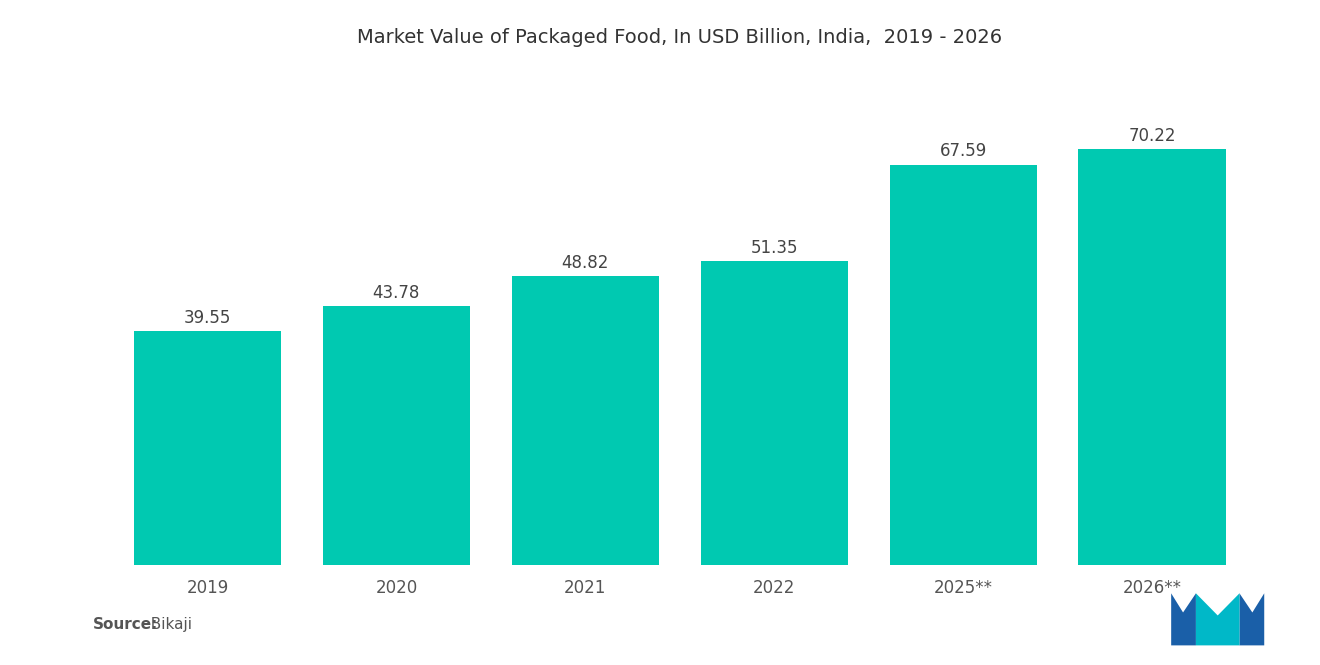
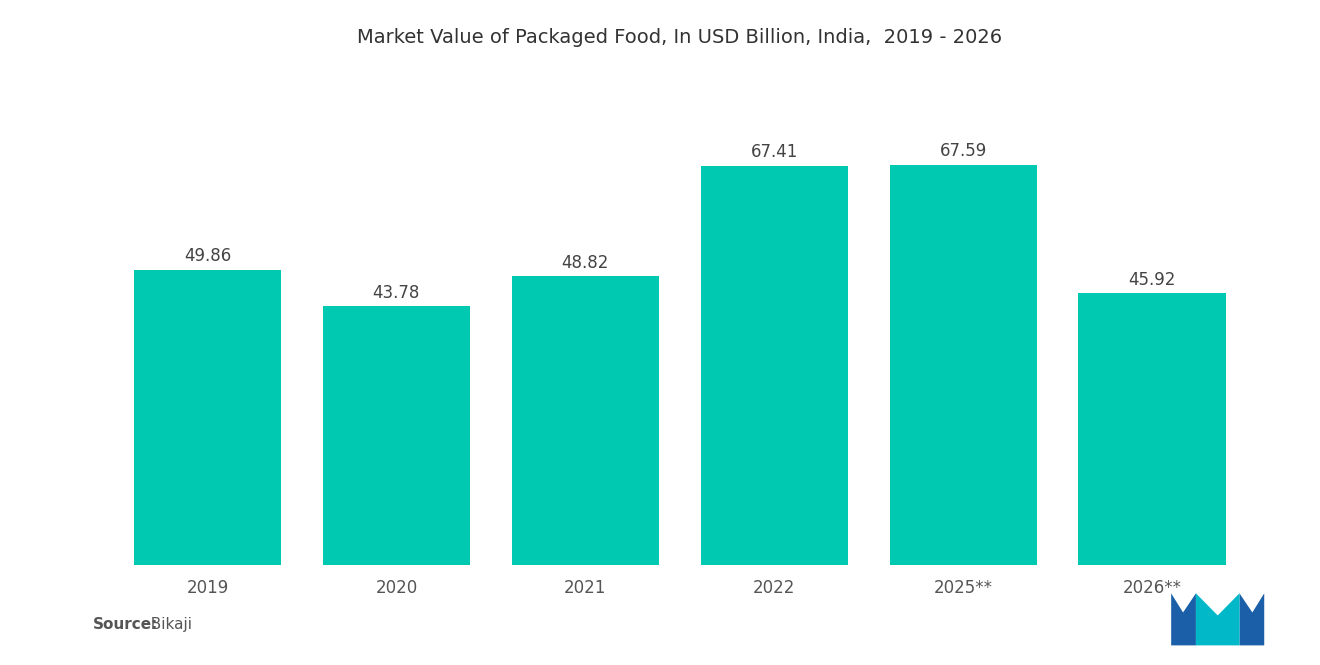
2019: 39.55 -> 49.86
2022: 51.35 -> 67.41
2026**: 70.22 -> 45.92
